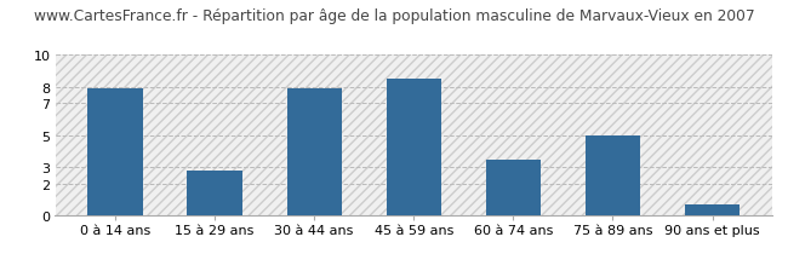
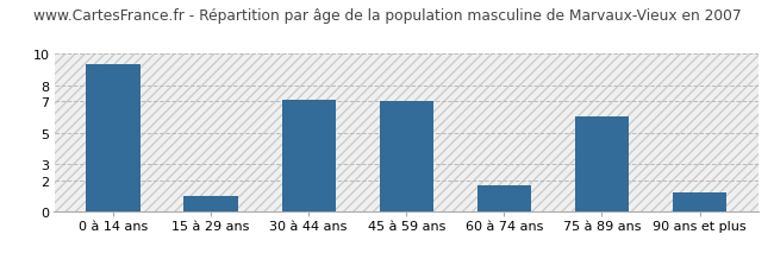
0 à 14 ans: 7.9 -> 9.3
15 à 29 ans: 2.8 -> 1.0
30 à 44 ans: 7.9 -> 7.1
45 à 59 ans: 8.5 -> 7.0
60 à 74 ans: 3.5 -> 1.7
75 à 89 ans: 5.0 -> 6.0
90 ans et plus: 0.7 -> 1.2
